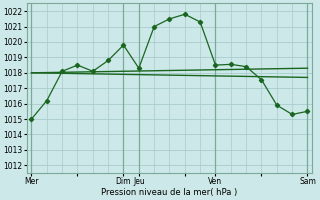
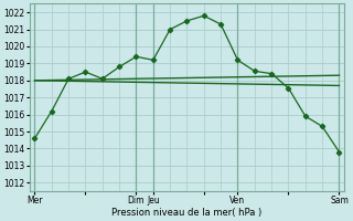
Mer: 1015.0 -> 1014.6
Dim: 1019.8 -> 1019.4
Jeu: 1018.3 -> 1019.2
Ven: 1018.5 -> 1019.2
Sam: 1015.5 -> 1013.8
